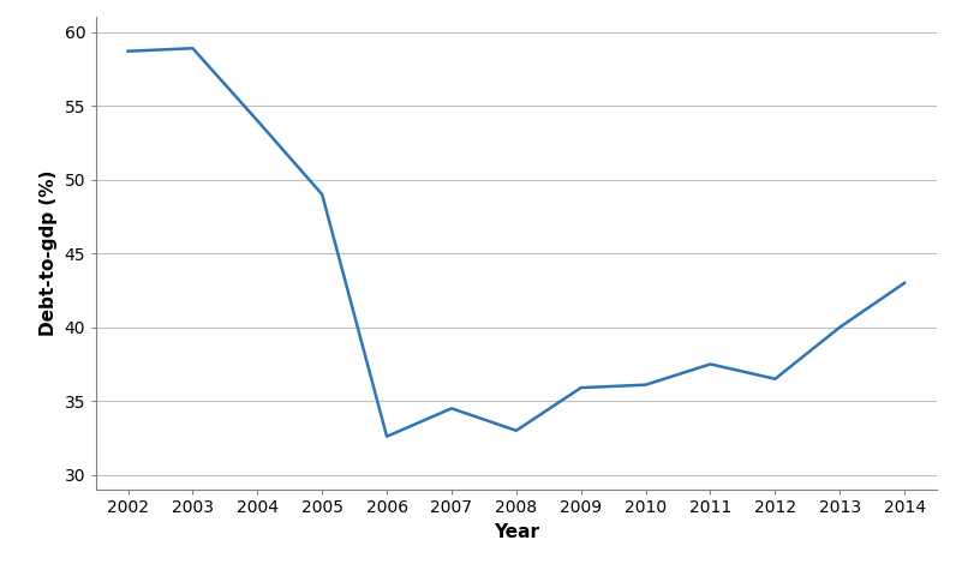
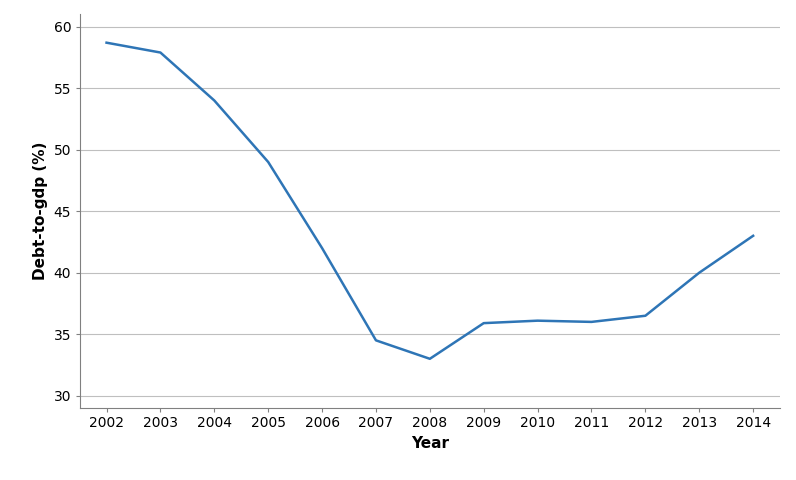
2003: 58.9 -> 57.9
2006: 32.6 -> 42.0
2011: 37.5 -> 36.0
